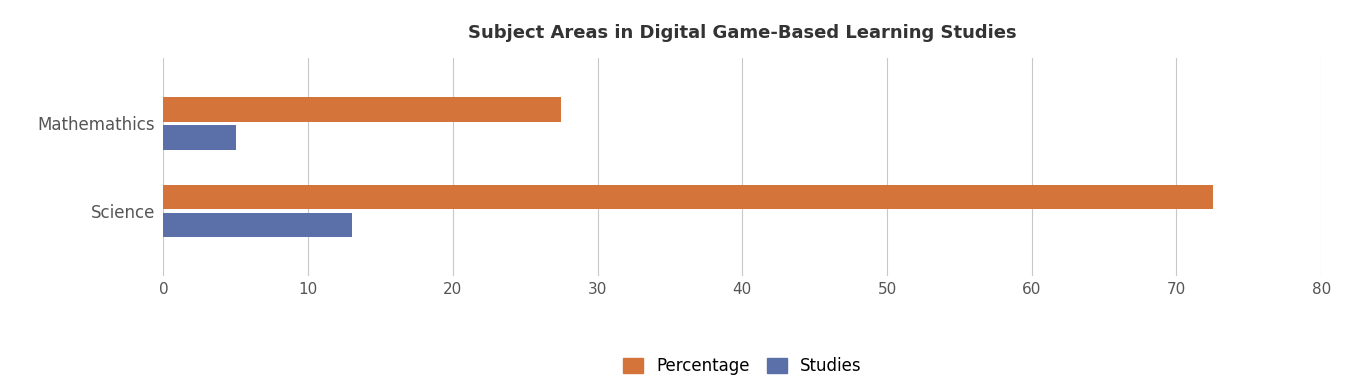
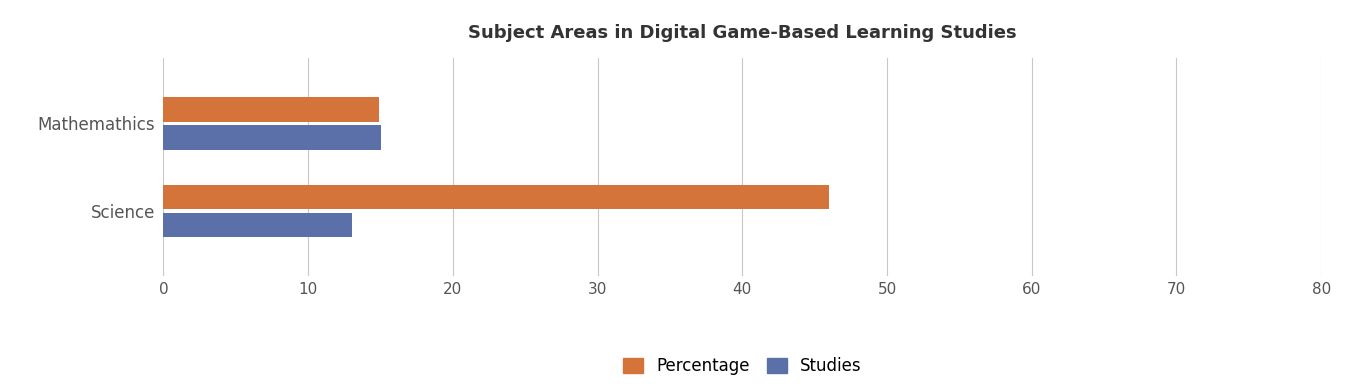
Percentage/Mathemathics: 27.5 -> 14.9
Studies/Mathemathics: 5 -> 15
Percentage/Science: 72.5 -> 46.0
